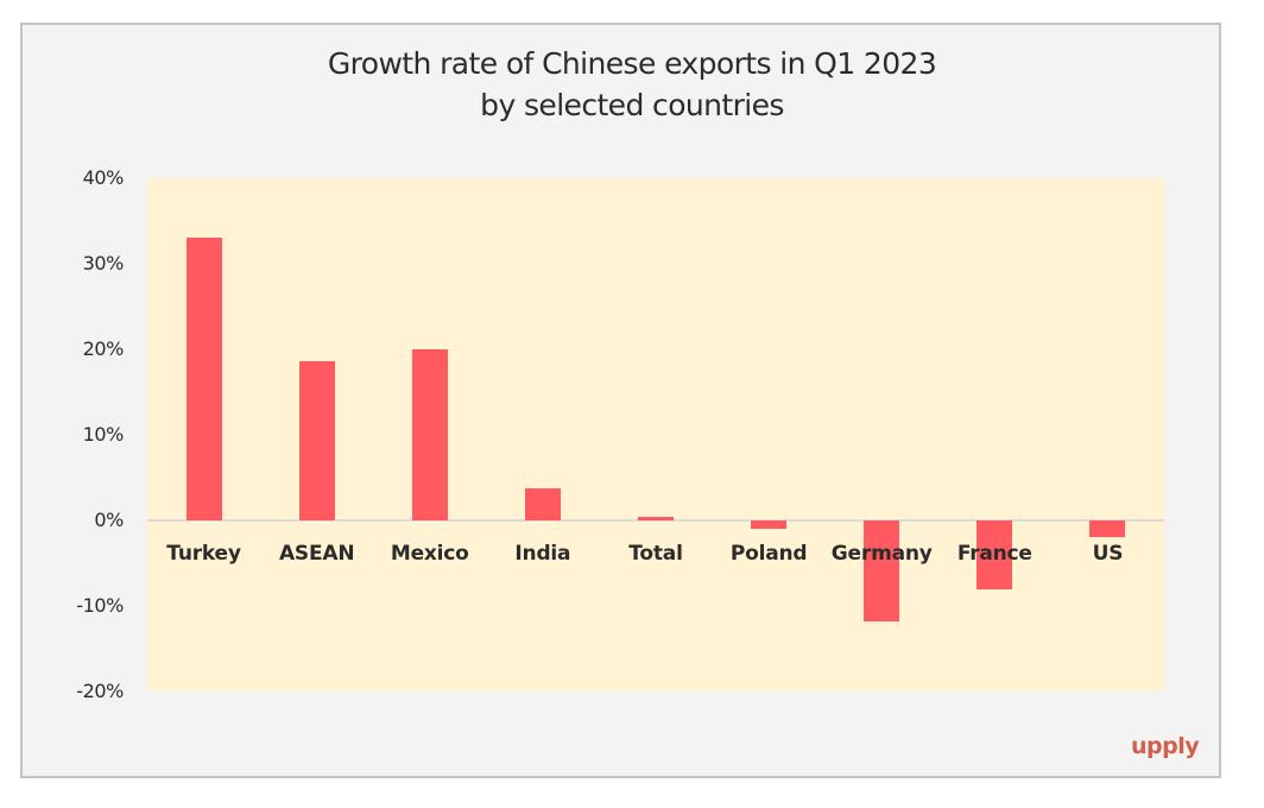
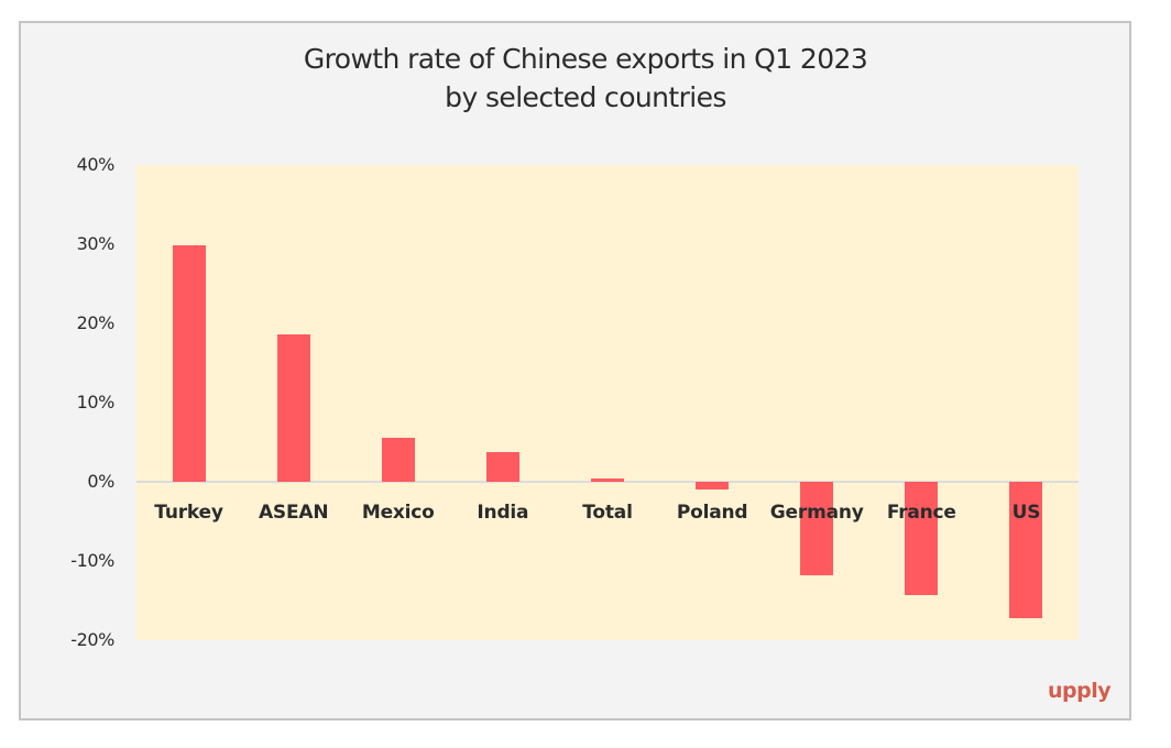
Turkey: 33% -> 30%
Mexico: 20% -> 6%
France: -8% -> -14%
US: -2% -> -17%
